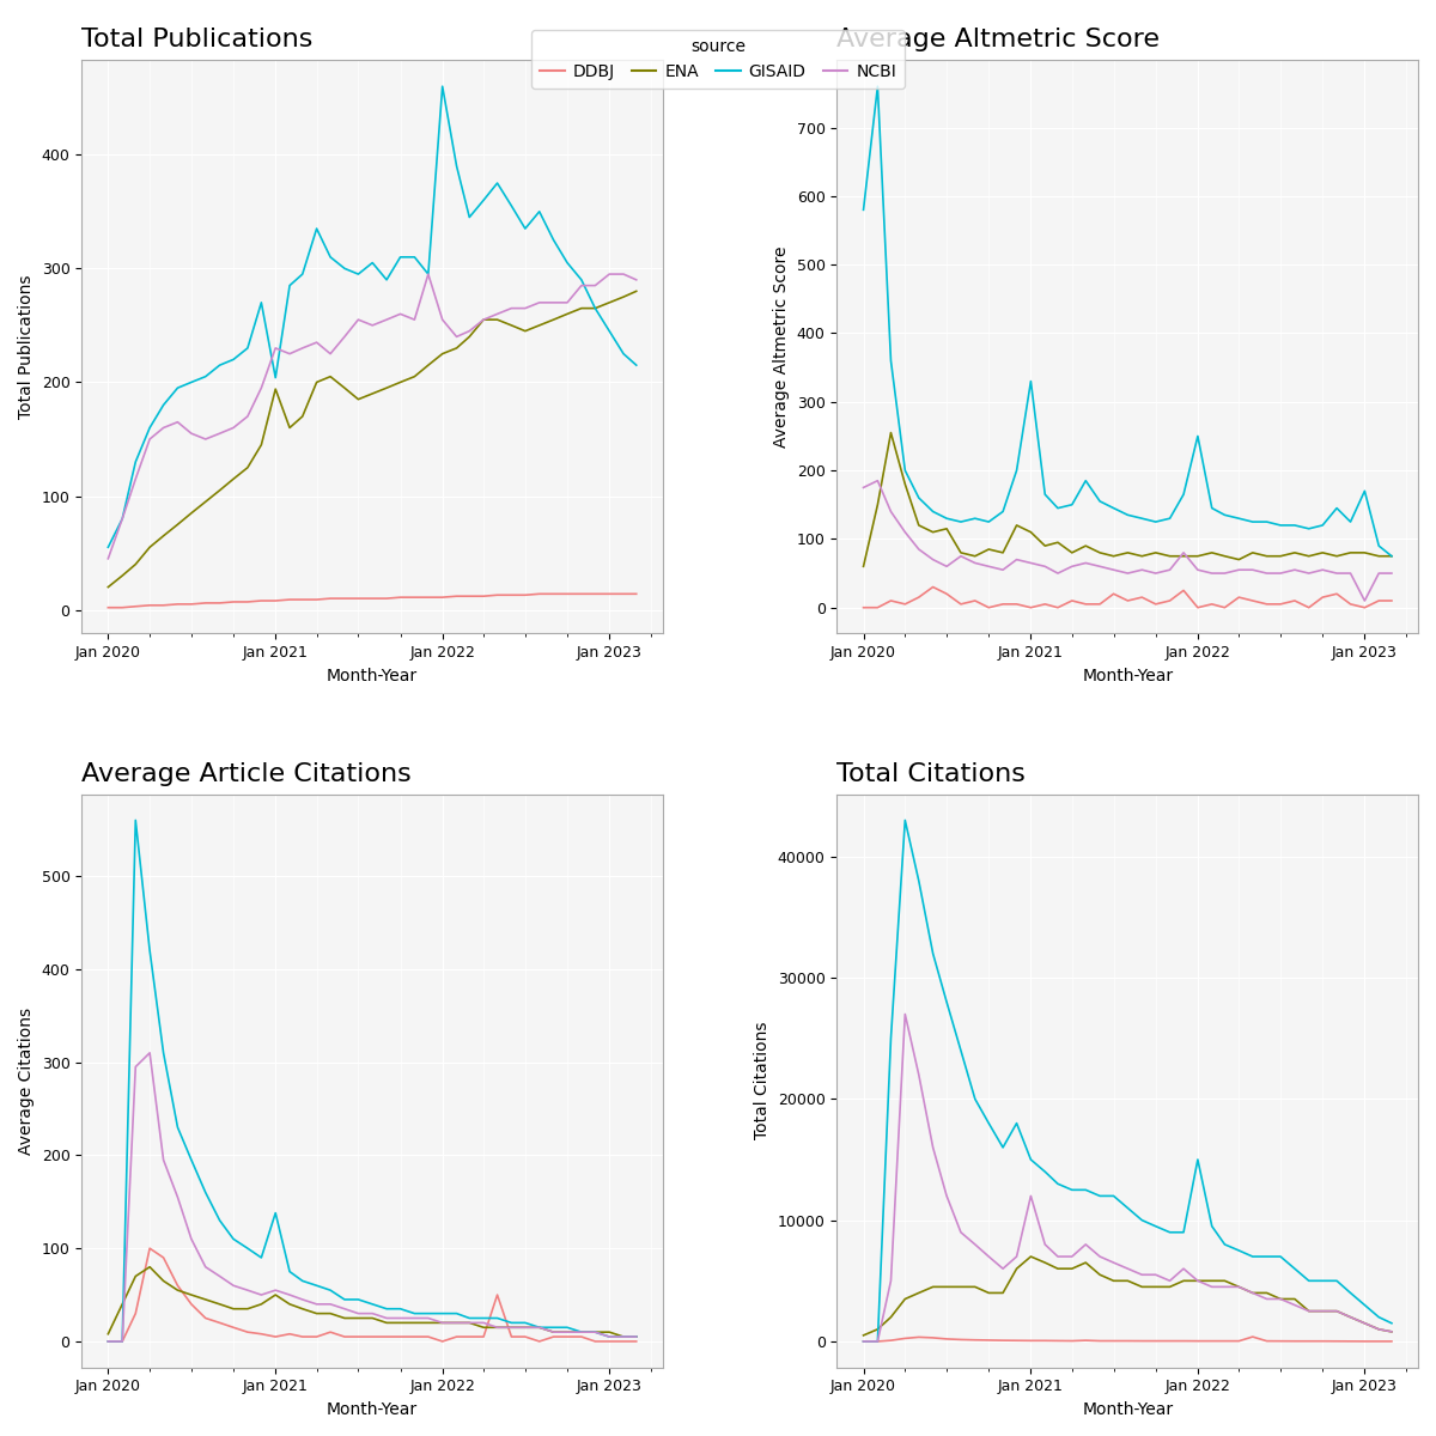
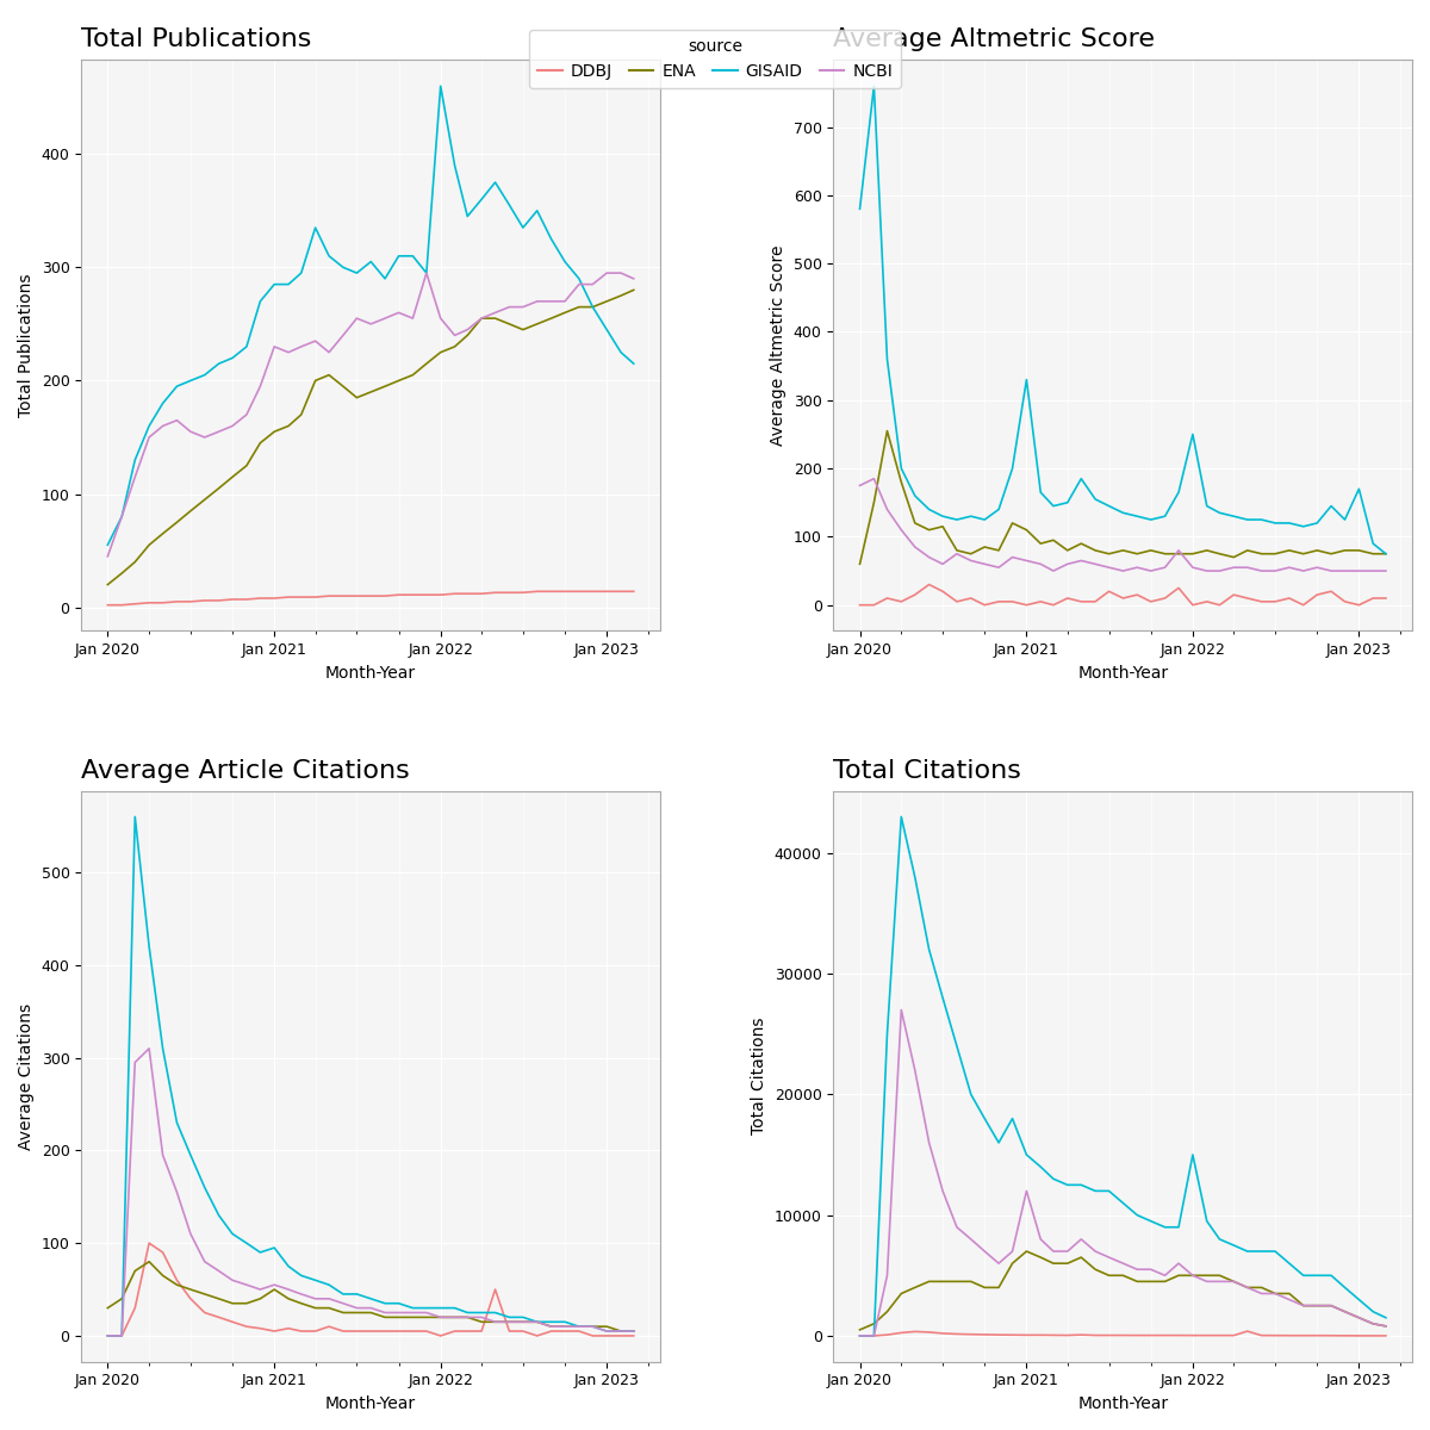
Total Publications/ENA/Jan 2021: 194 -> 155
Total Publications/GISAID/Jan 2021: 204 -> 285
Average Altmetric Score/NCBI/Jan 2023: 10 -> 50
Average Article Citations/ENA/Jan 2020: 8 -> 30
Average Article Citations/GISAID/Jan 2021: 138 -> 95
